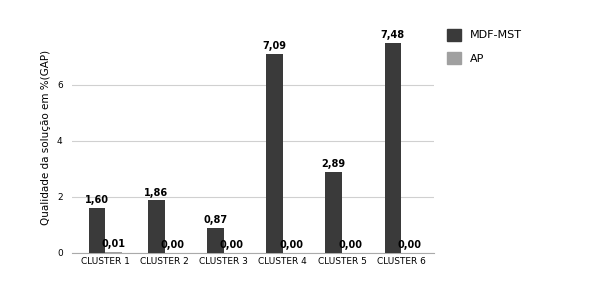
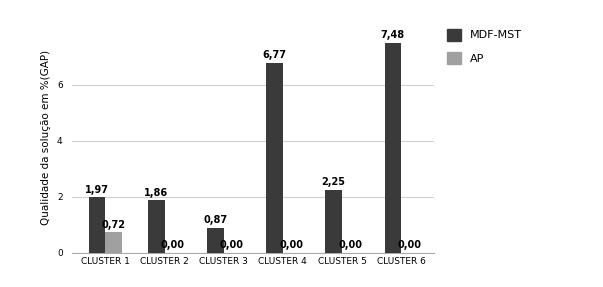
MDF-MST/CLUSTER 1: 1,60 -> 1,97
AP/CLUSTER 1: 0,01 -> 0,72
MDF-MST/CLUSTER 4: 7,09 -> 6,77
MDF-MST/CLUSTER 5: 2,89 -> 2,25
